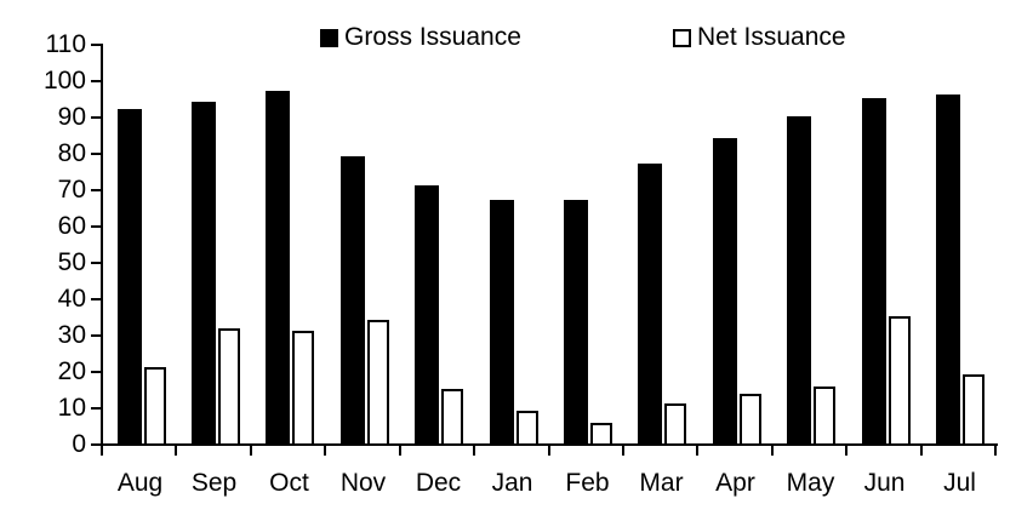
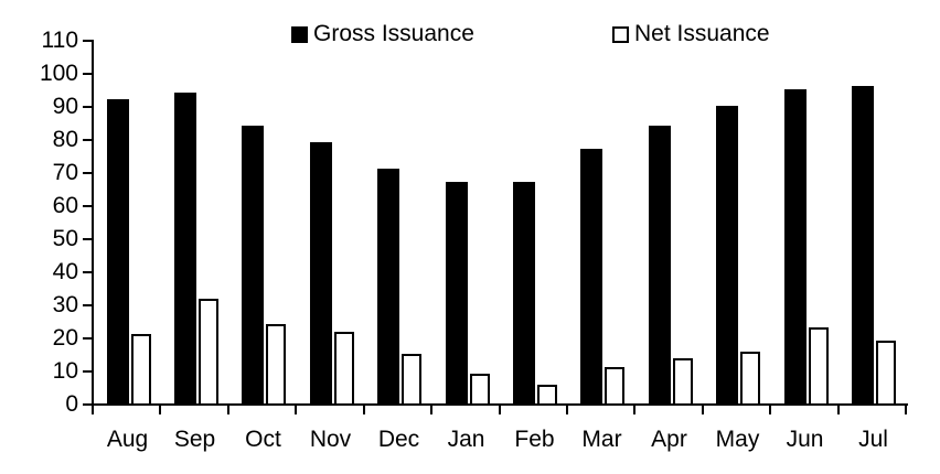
Gross Issuance/Oct: 97 -> 84
Net Issuance/Oct: 31 -> 24
Net Issuance/Nov: 34 -> 22
Net Issuance/Jun: 35 -> 23
